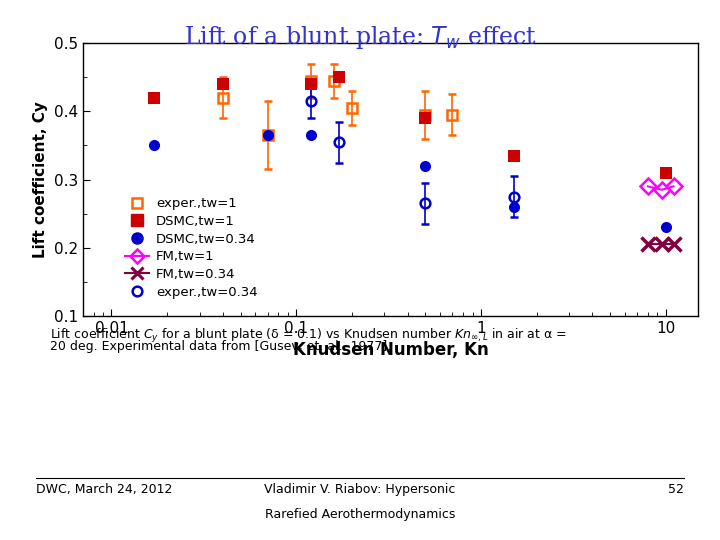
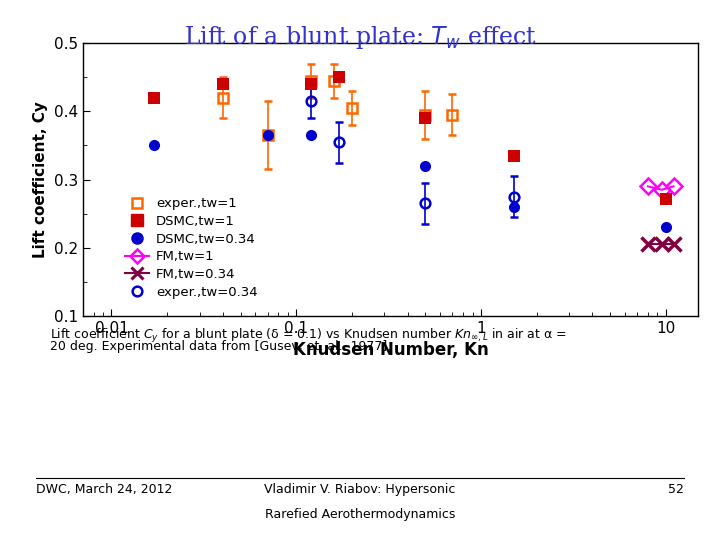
DSMC,tw=1/10: 0.310 -> 0.272
